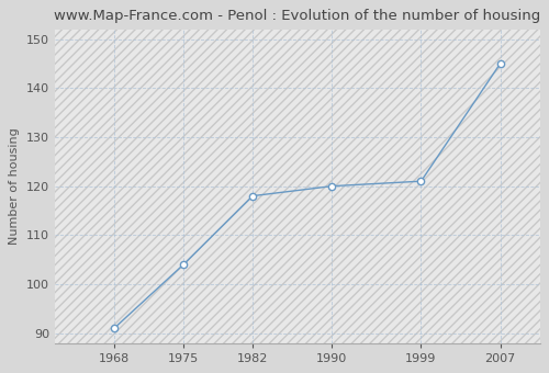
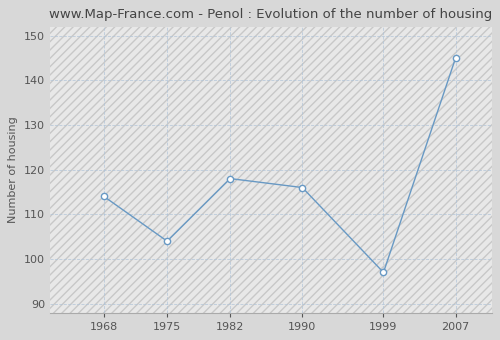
1968: 91 -> 114
1990: 120 -> 116
1999: 121 -> 97
